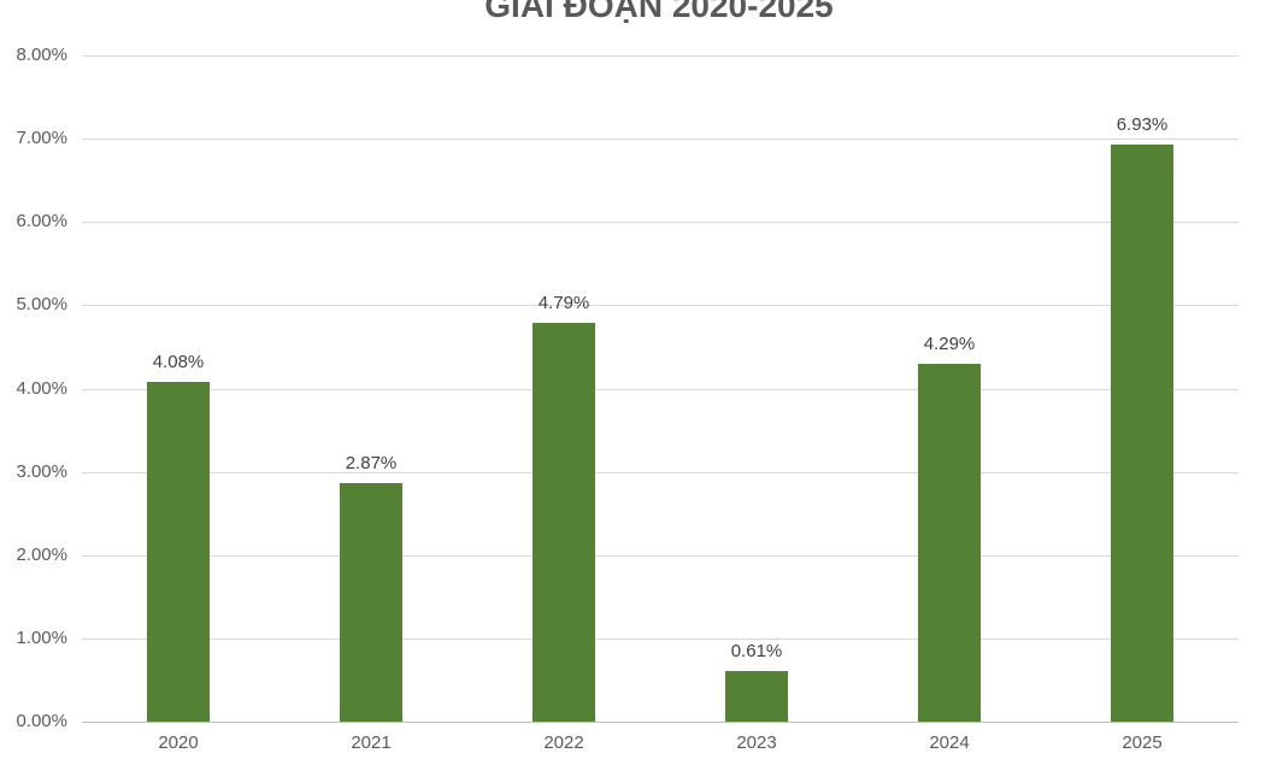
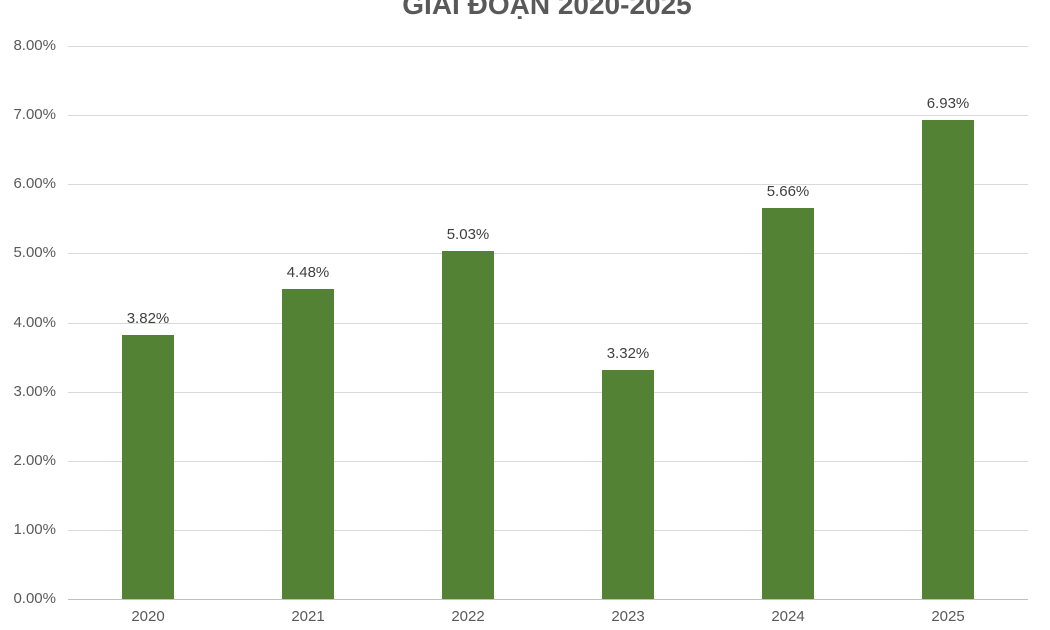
2020: 4.08% -> 3.82%
2021: 2.87% -> 4.48%
2022: 4.79% -> 5.03%
2023: 0.61% -> 3.32%
2024: 4.29% -> 5.66%
